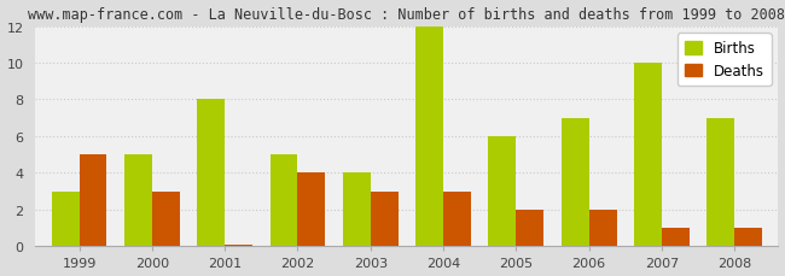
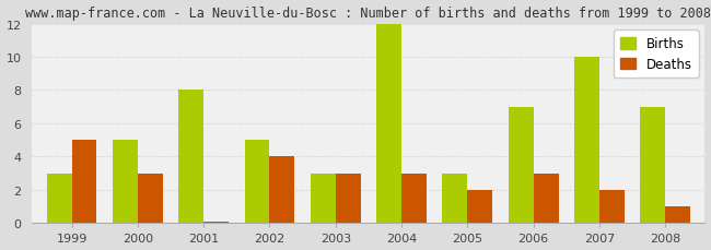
Births/2003: 4 -> 3
Births/2005: 6 -> 3
Deaths/2006: 2.0 -> 3.0
Deaths/2007: 1.0 -> 2.0
